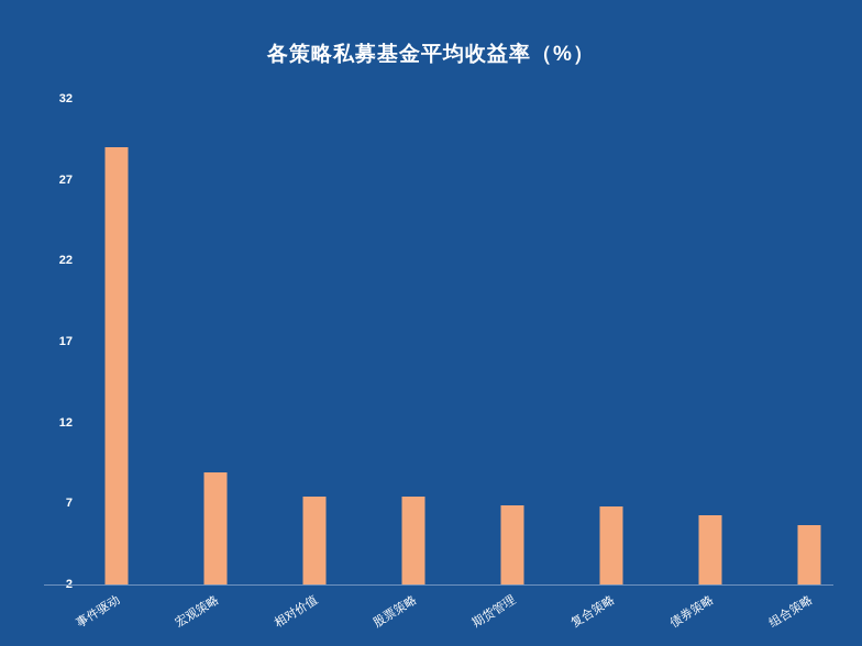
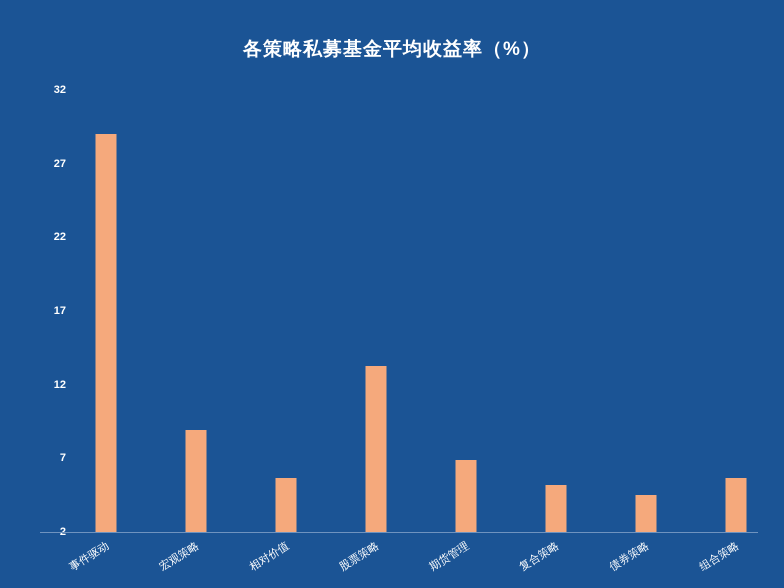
相对价值: 7.4 -> 5.7
股票策略: 7.4 -> 13.3
复合策略: 6.8 -> 5.2
债券策略: 6.3 -> 4.5
